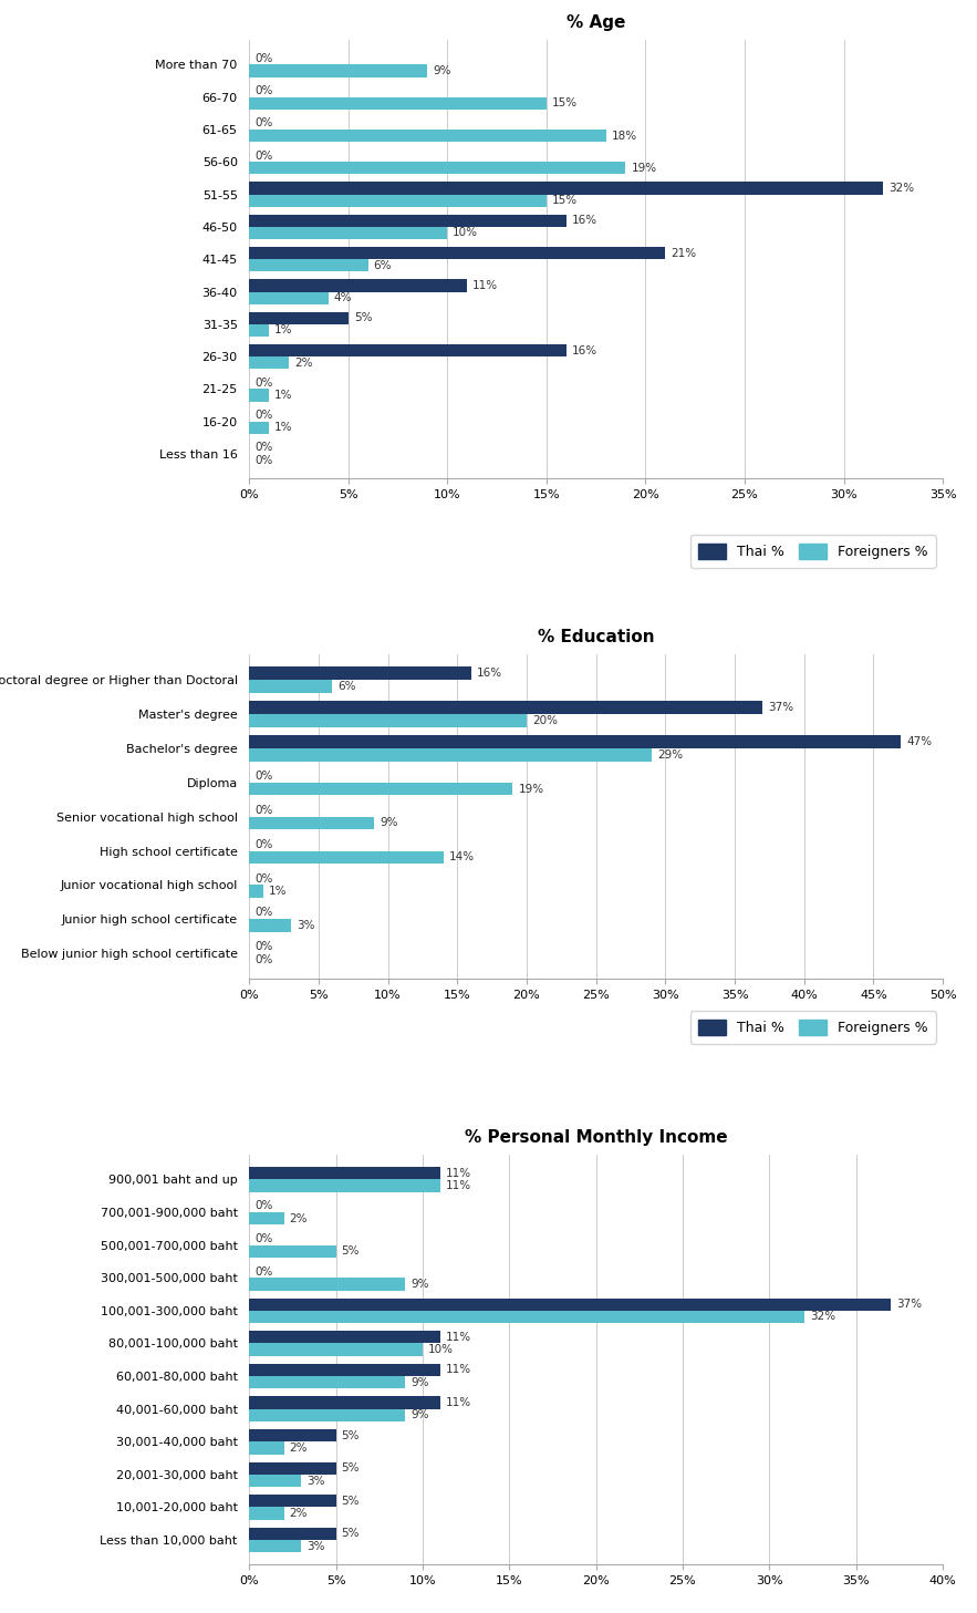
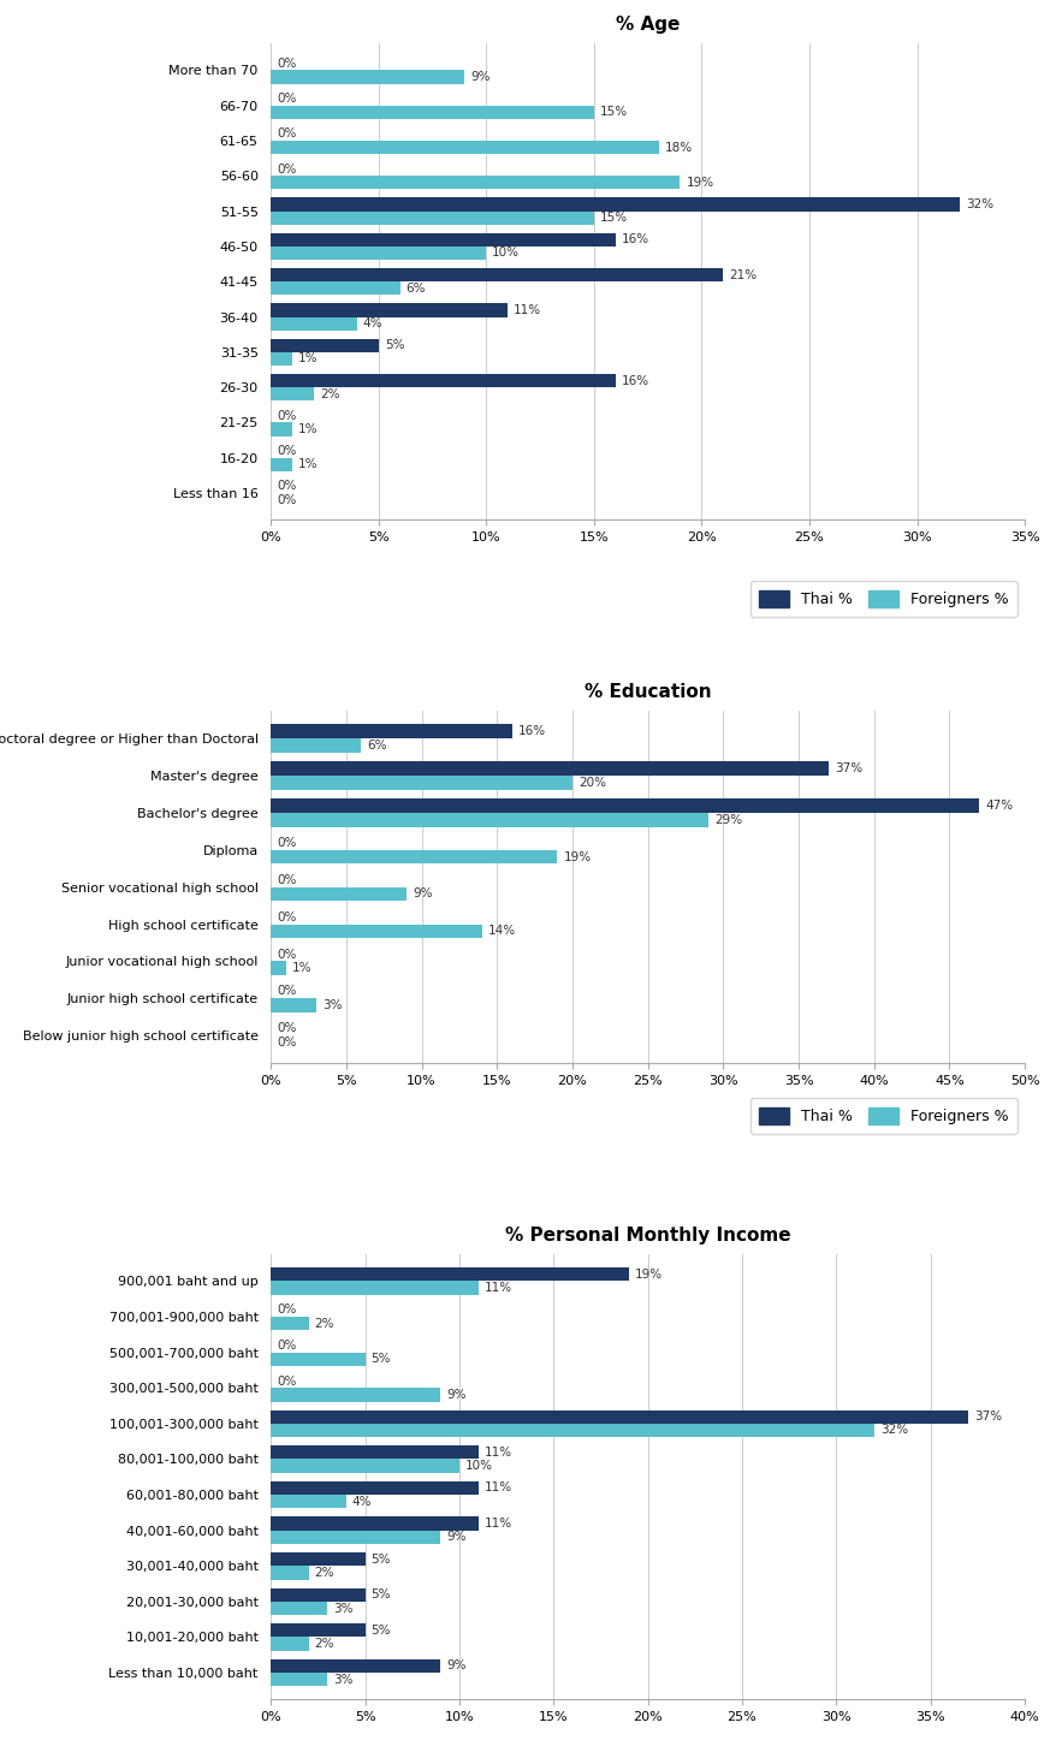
% Personal Monthly Income/Thai %/900,001 baht and up: 11% -> 19%
% Personal Monthly Income/Foreigners %/60,001-80,000 baht: 9% -> 4%
% Personal Monthly Income/Thai %/Less than 10,000 baht: 5% -> 9%
